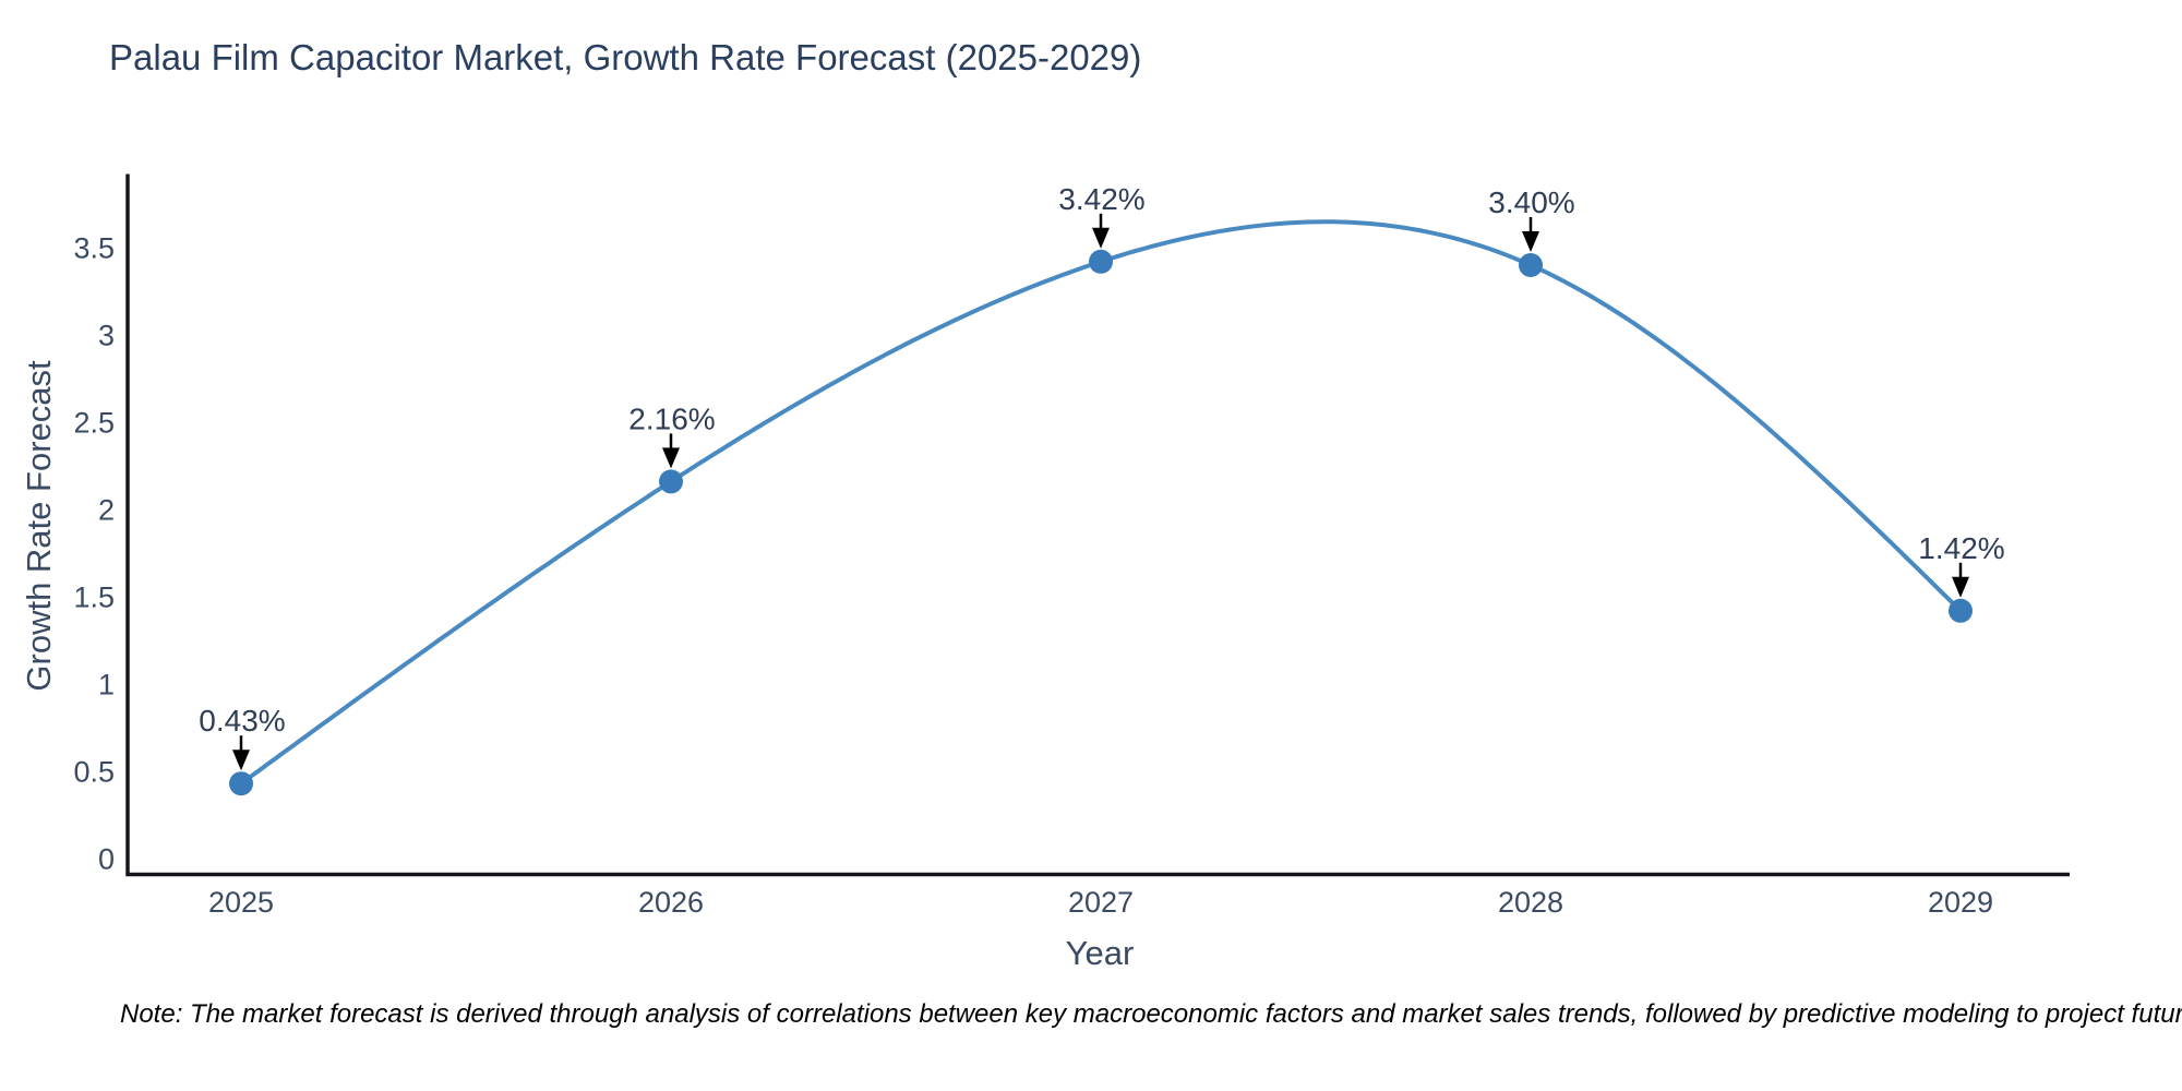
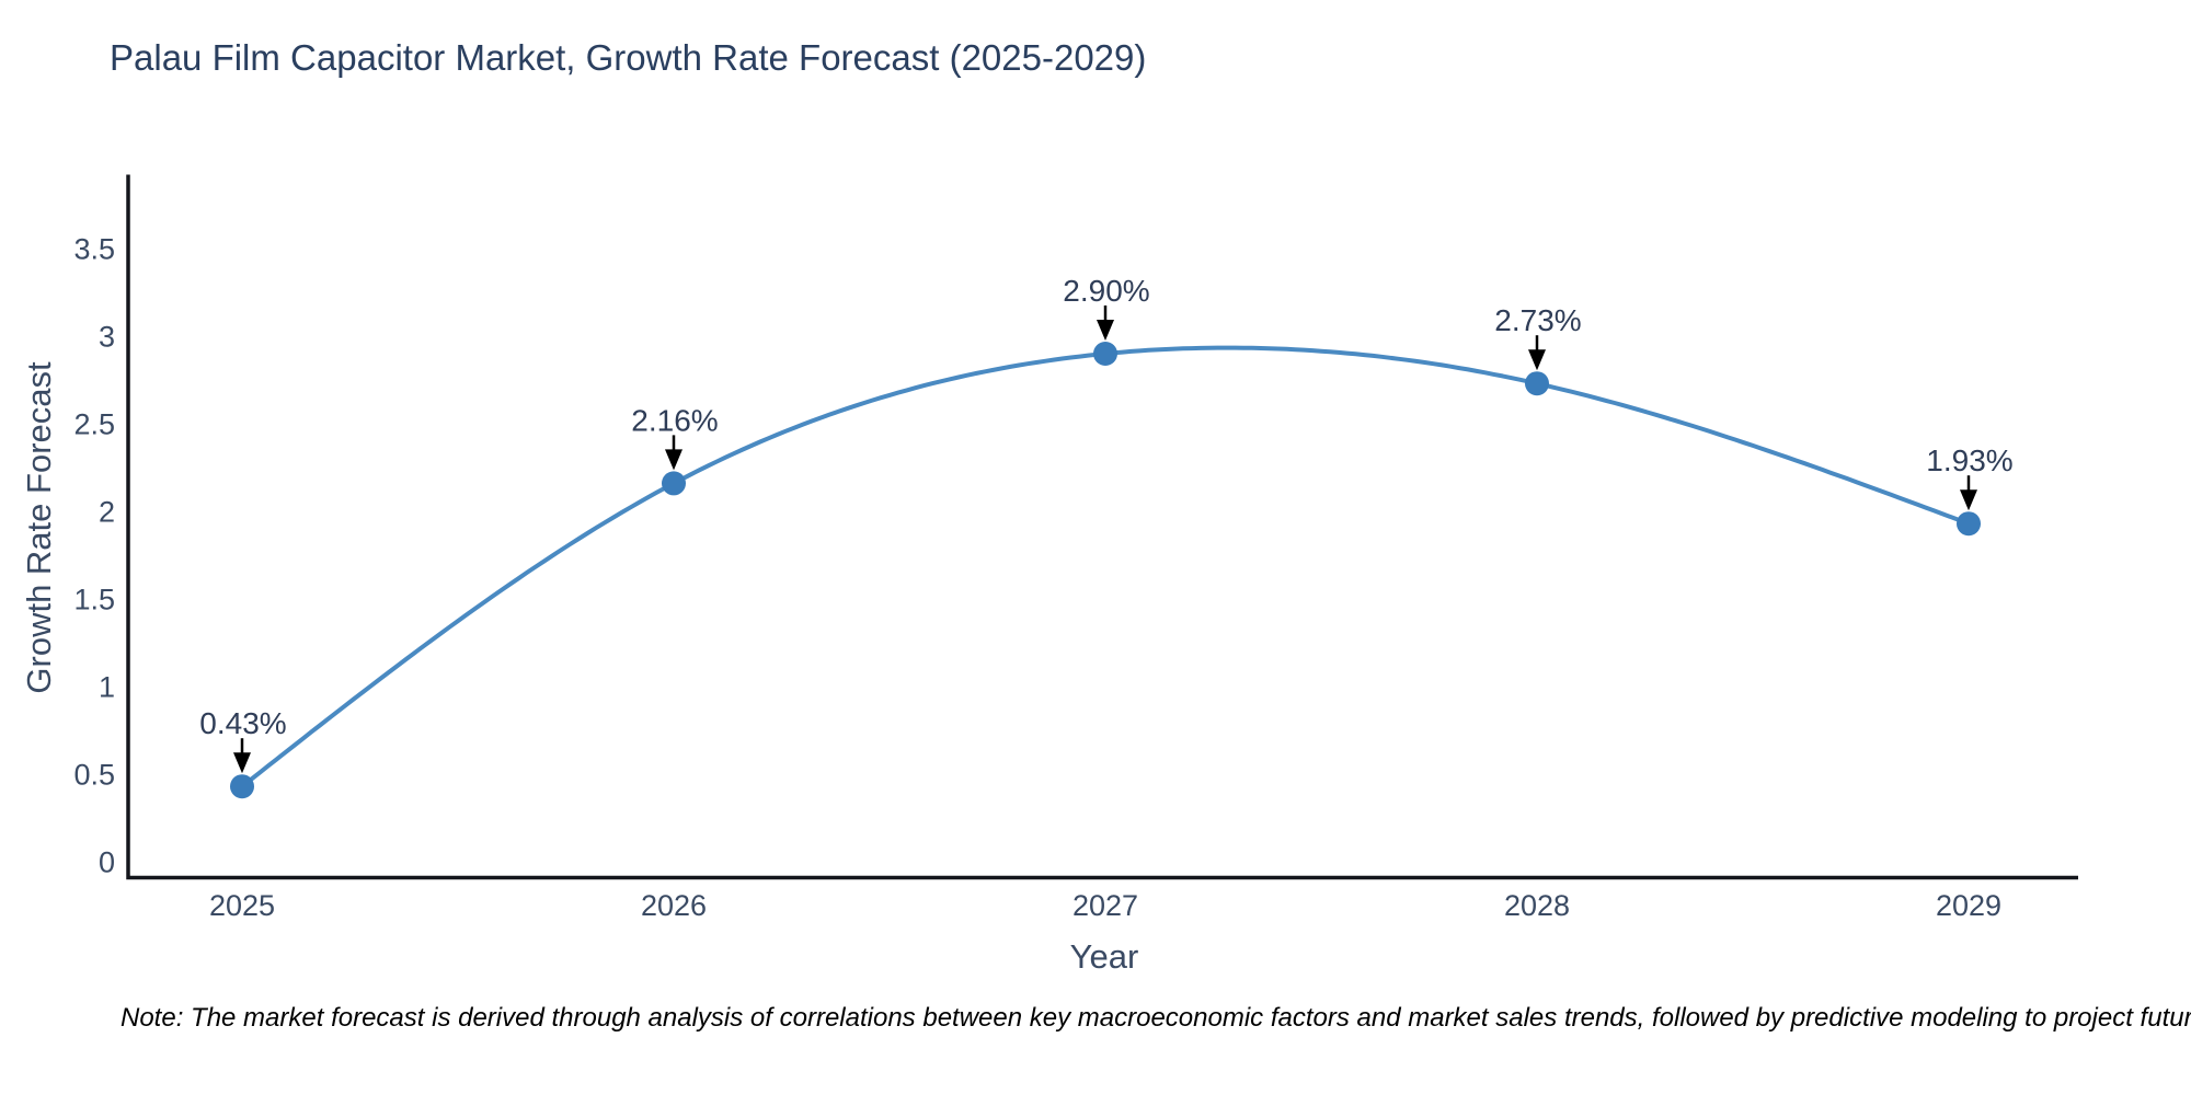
2027: 3.42% -> 2.90%
2028: 3.40% -> 2.73%
2029: 1.42% -> 1.93%
